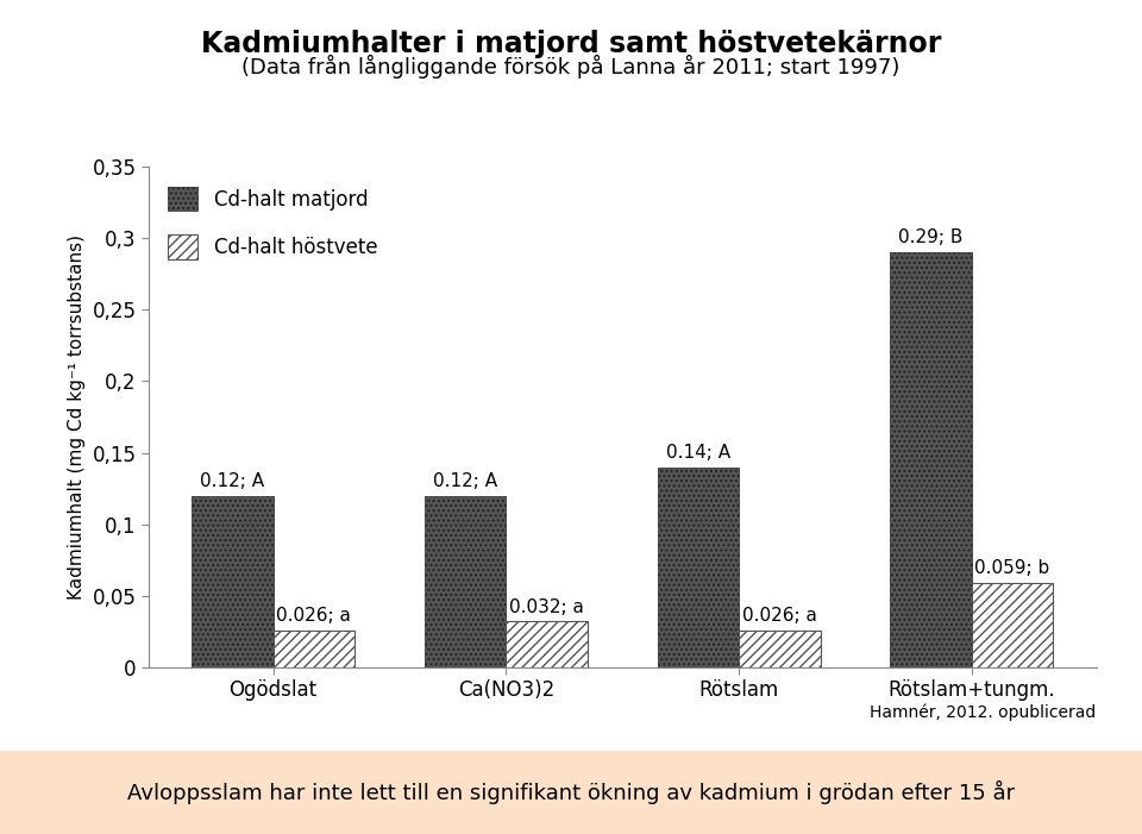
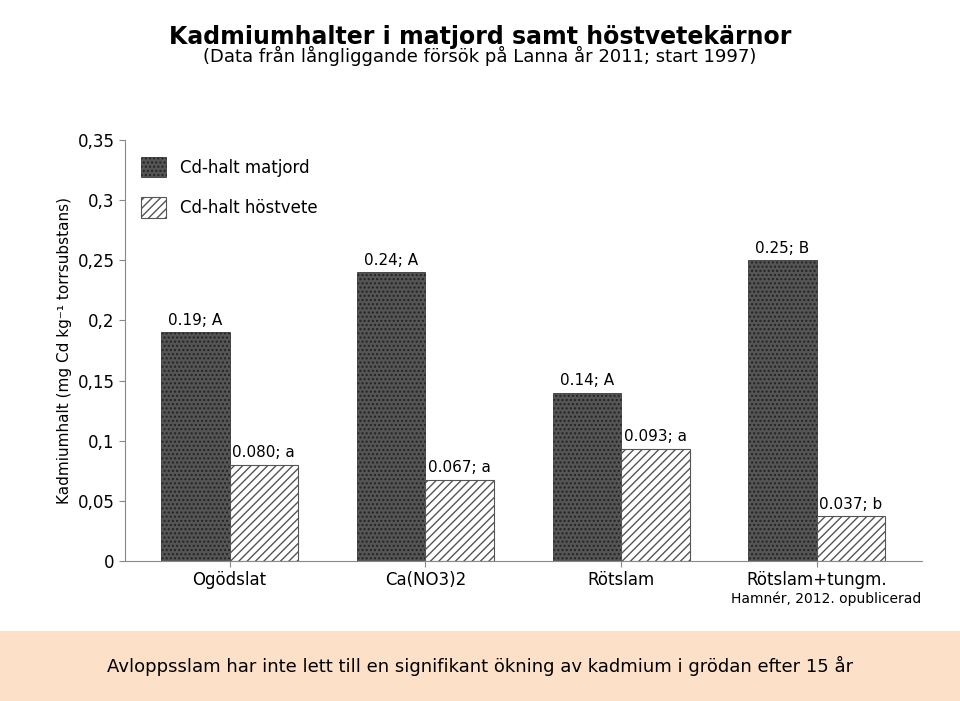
Cd-halt matjord/Ogödslat: 0.12; -> 0.19;
Cd-halt höstvete/Ogödslat: 0.026; -> 0.080;
Cd-halt matjord/Ca(NO3)2: 0.12; -> 0.24;
Cd-halt höstvete/Ca(NO3)2: 0.032; -> 0.067;
Cd-halt höstvete/Rötslam: 0.026; -> 0.093;
Cd-halt matjord/Rötslam+tungm.: 0.29; -> 0.25;
Cd-halt höstvete/Rötslam+tungm.: 0.059; -> 0.037;
